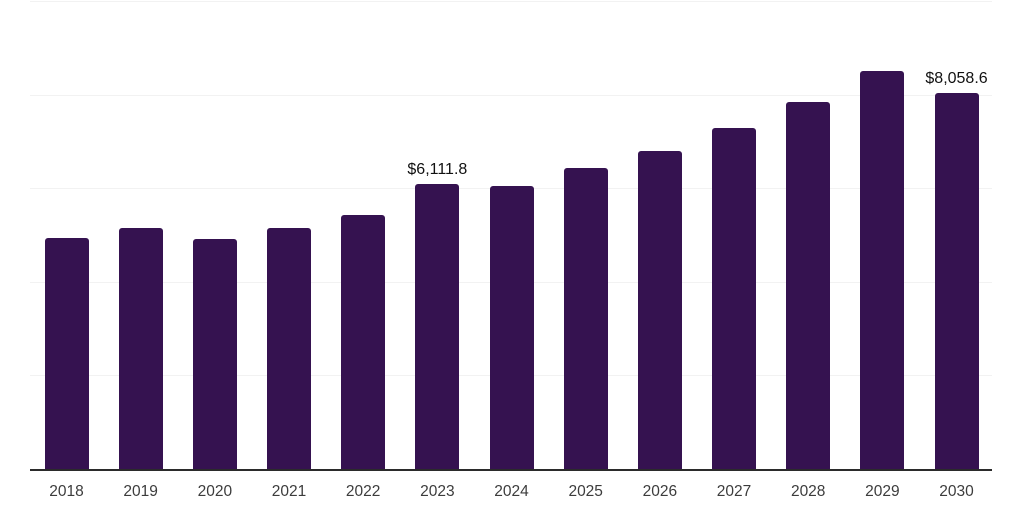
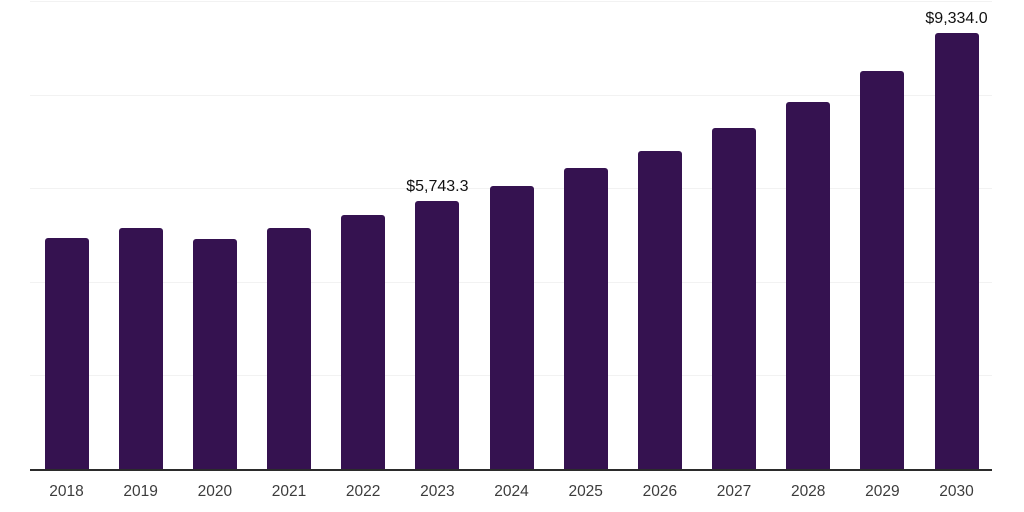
2023: $6,111.8 -> $5,743.3
2030: $8,058.6 -> $9,334.0
